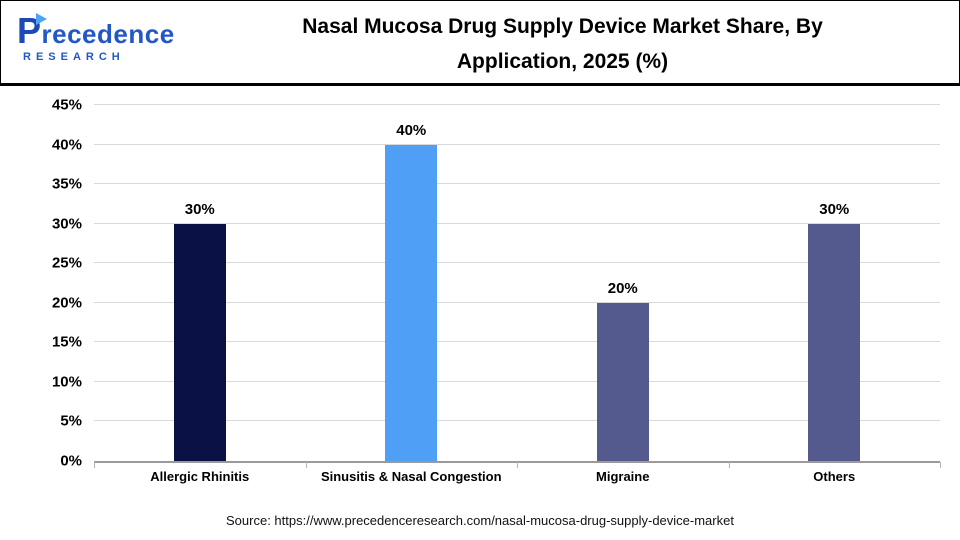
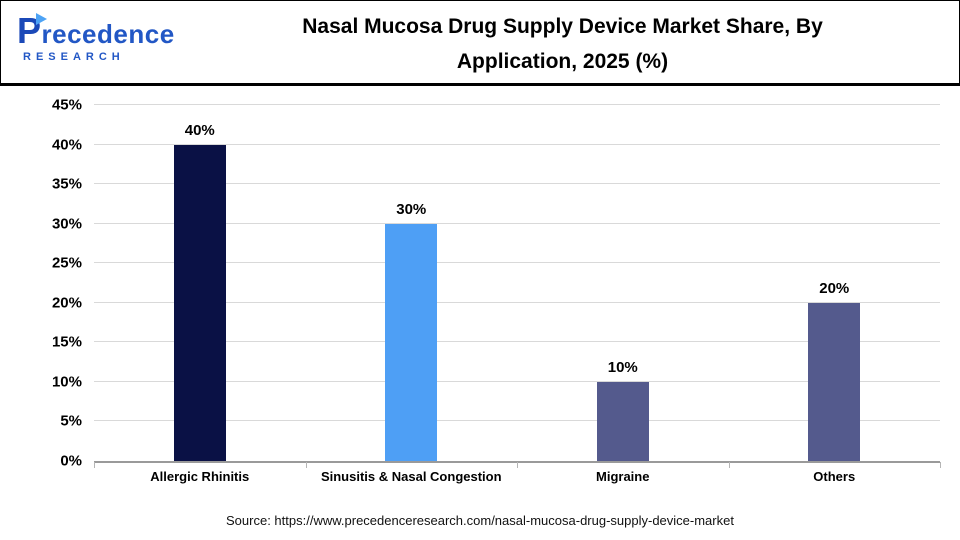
Allergic Rhinitis: 30% -> 40%
Sinusitis & Nasal Congestion: 40% -> 30%
Migraine: 20% -> 10%
Others: 30% -> 20%
